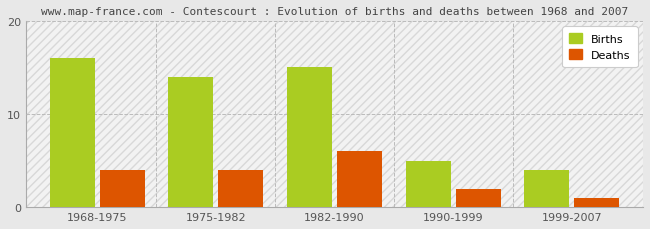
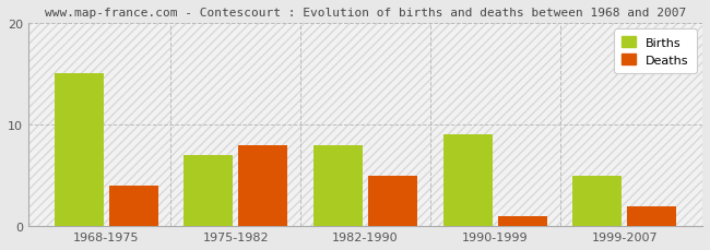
Births/1968-1975: 16 -> 15
Births/1975-1982: 14 -> 7
Deaths/1975-1982: 4 -> 8
Births/1982-1990: 15 -> 8
Deaths/1982-1990: 6 -> 5
Births/1990-1999: 5 -> 9
Deaths/1990-1999: 2 -> 1
Births/1999-2007: 4 -> 5
Deaths/1999-2007: 1 -> 2
